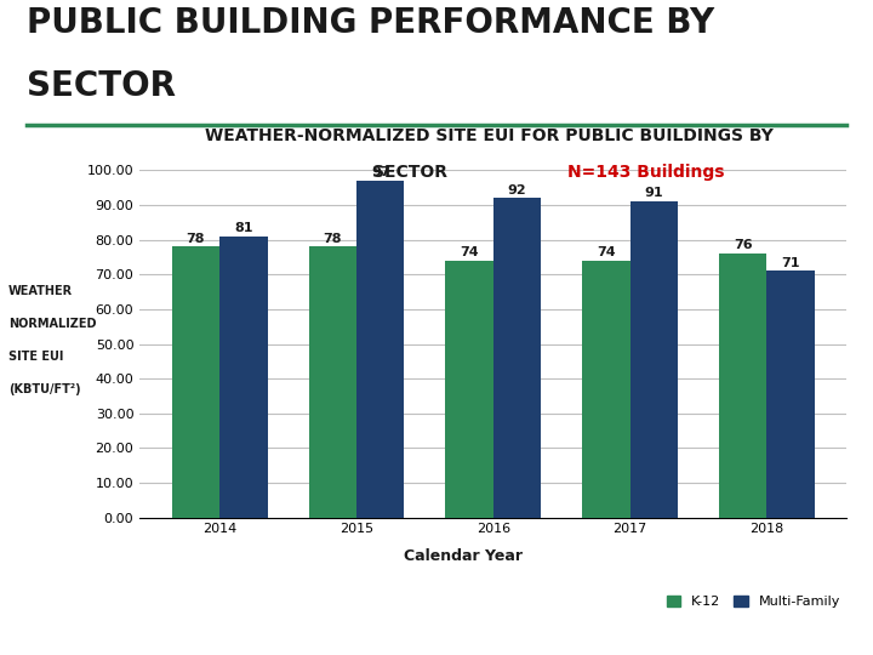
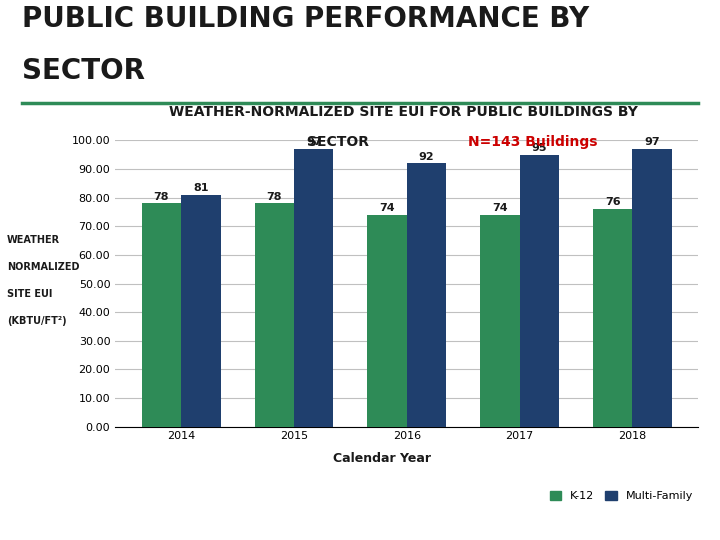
Multi-Family/2017: 91 -> 95
Multi-Family/2018: 71 -> 97
